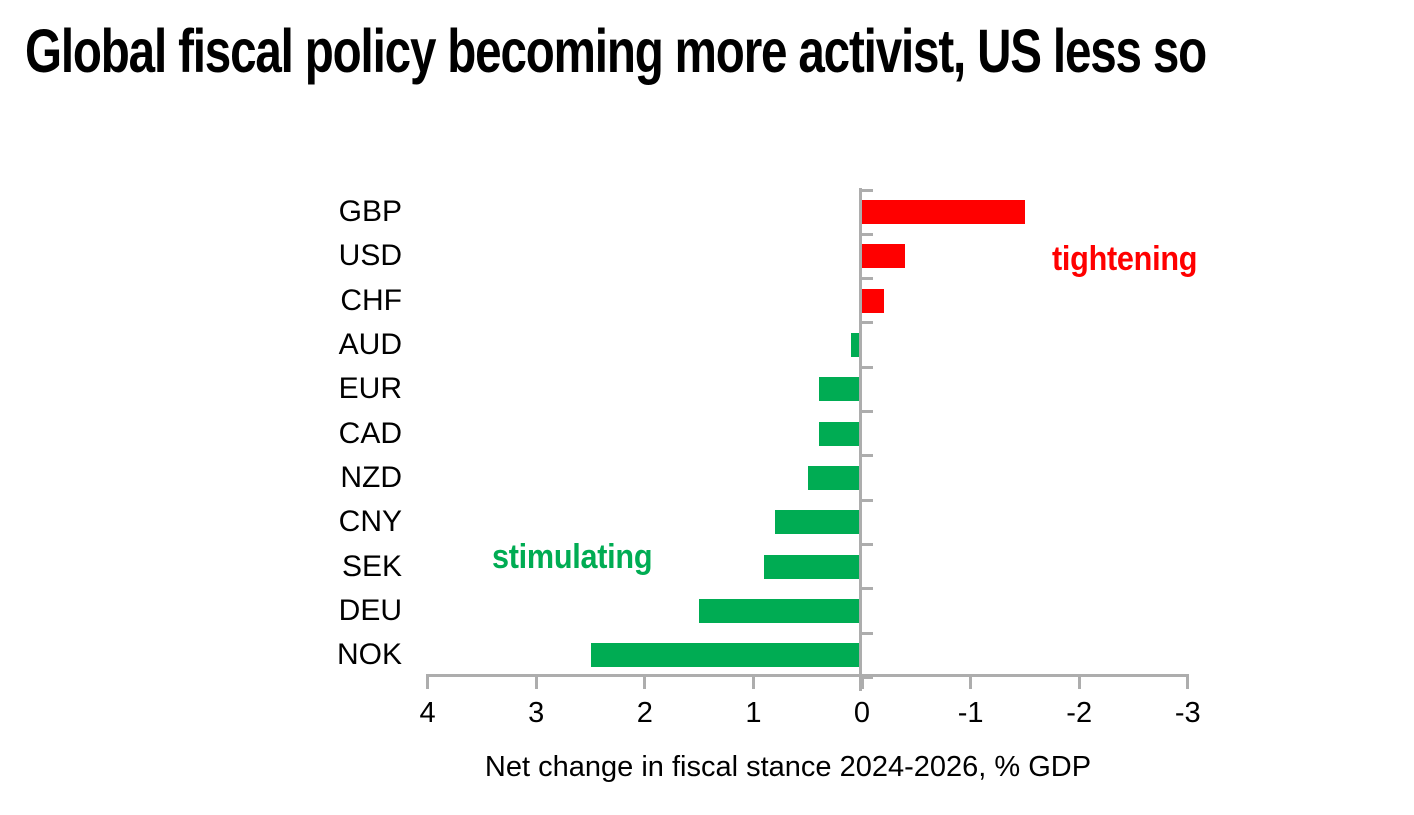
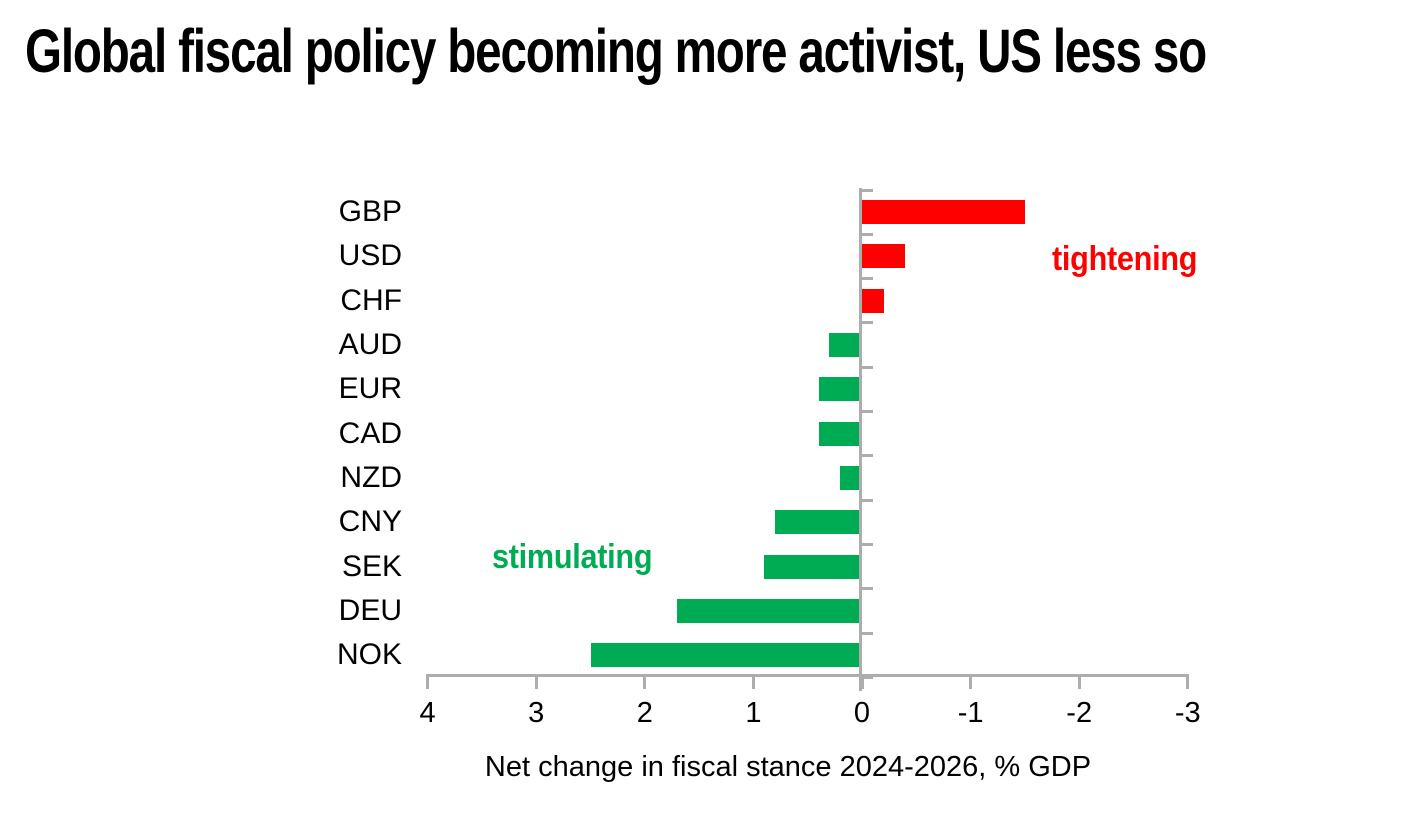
AUD: 0.1 -> 0.3
NZD: 0.5 -> 0.2
DEU: 1.5 -> 1.7
